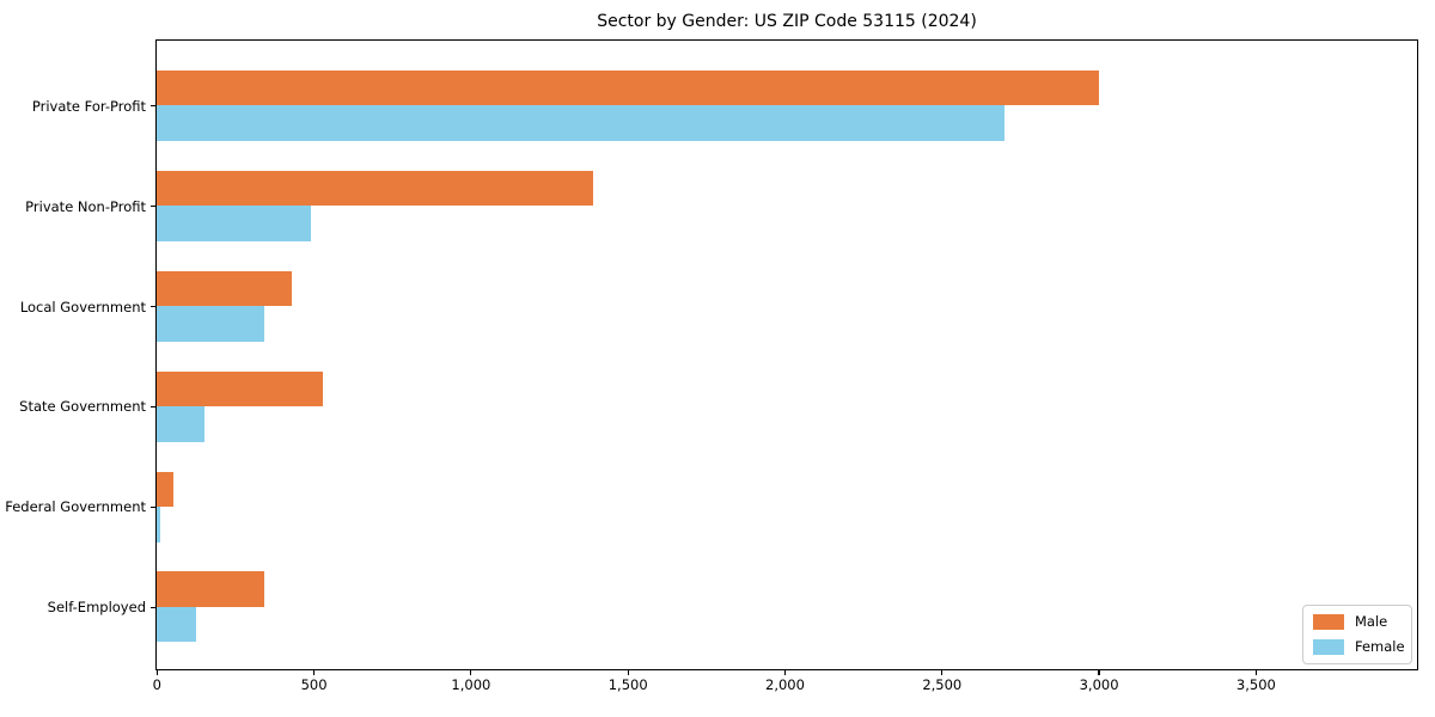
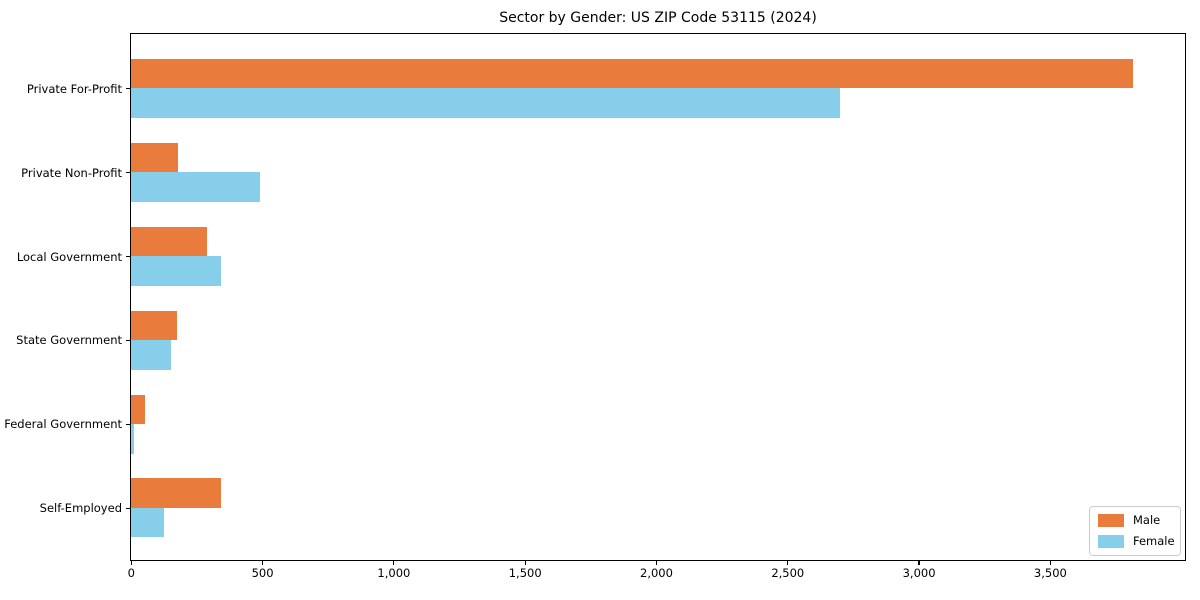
Male/Private For-Profit: 3000 -> 3820
Male/Private Non-Profit: 1390 -> 180
Male/Local Government: 430 -> 290
Male/State Government: 530 -> 180
